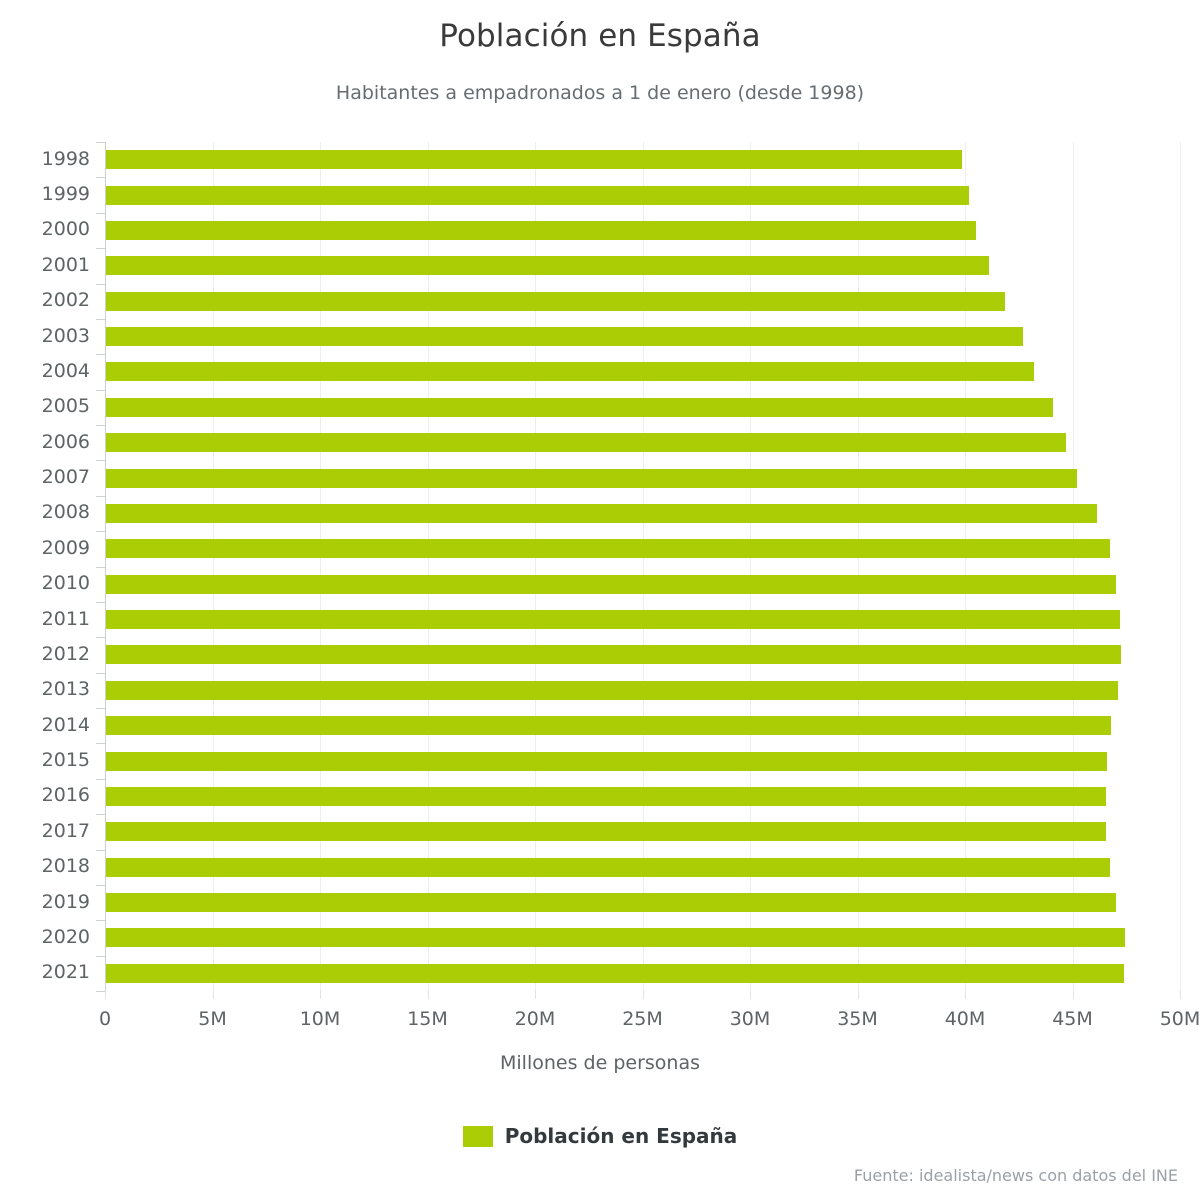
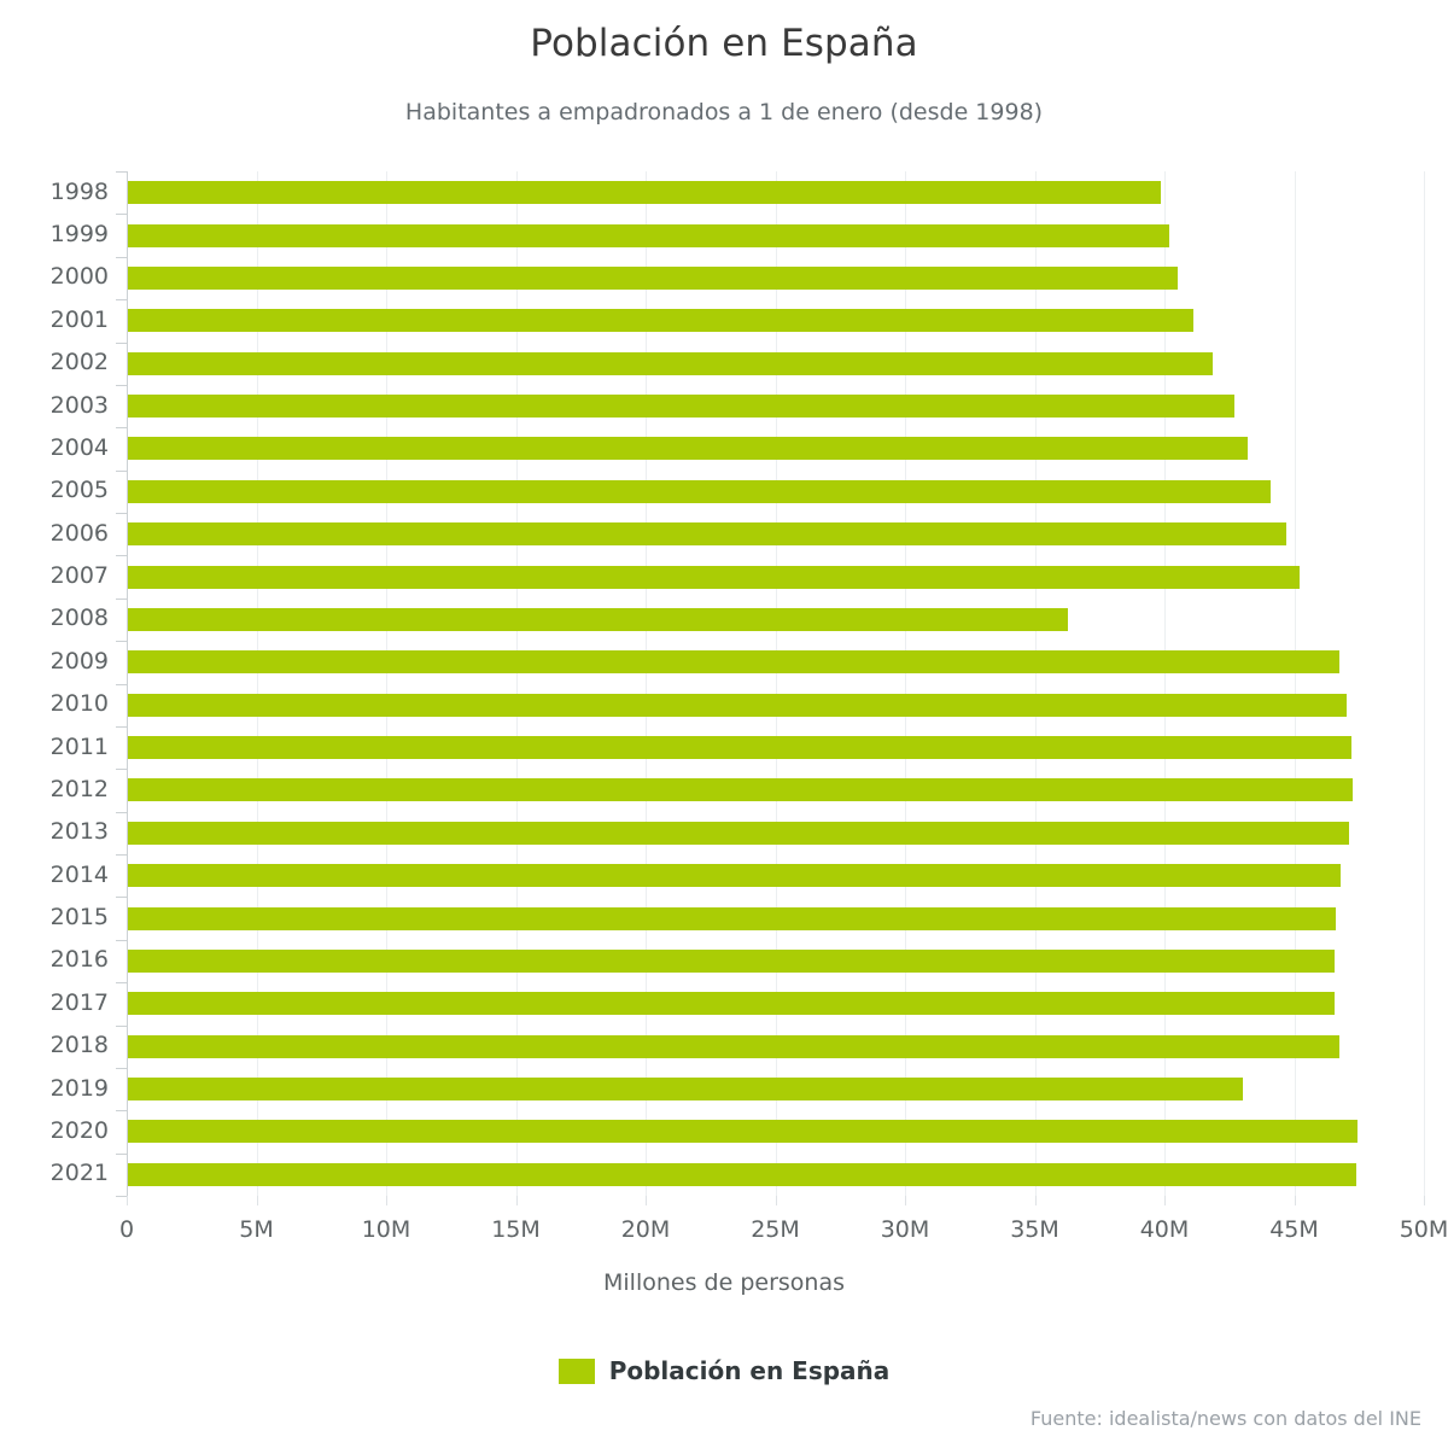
2008: 46.2M -> 36.3M
2019: 47.0M -> 43.0M
